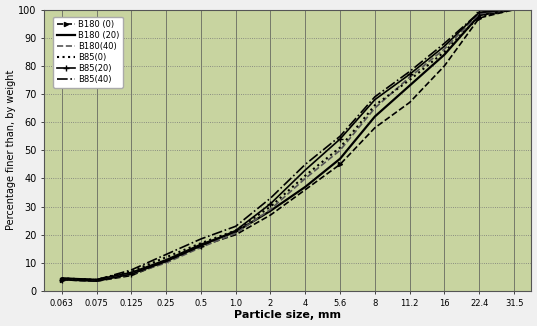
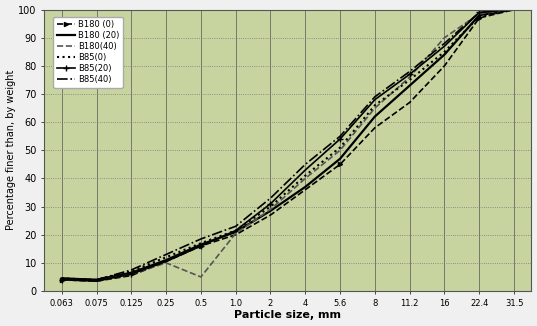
B180(40)/0.5: 15.5 -> 5.0
B180(40)/16: 86.0 -> 90.0
